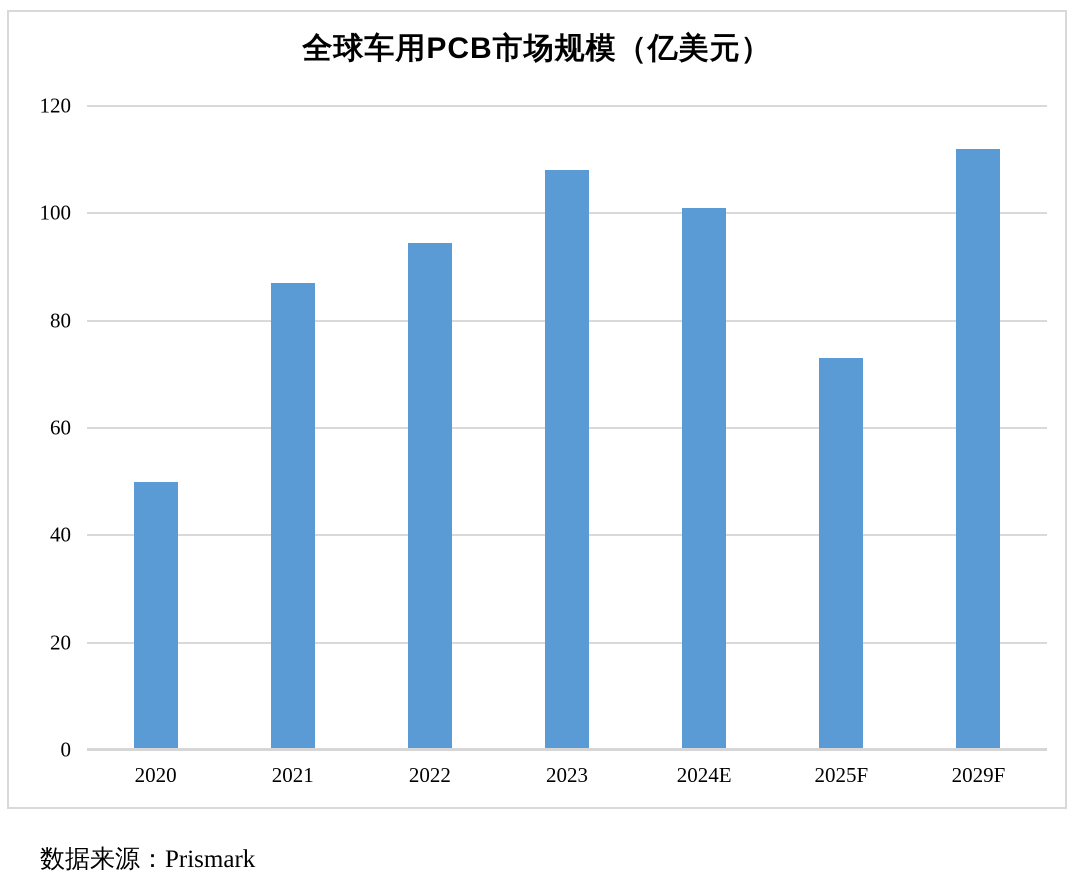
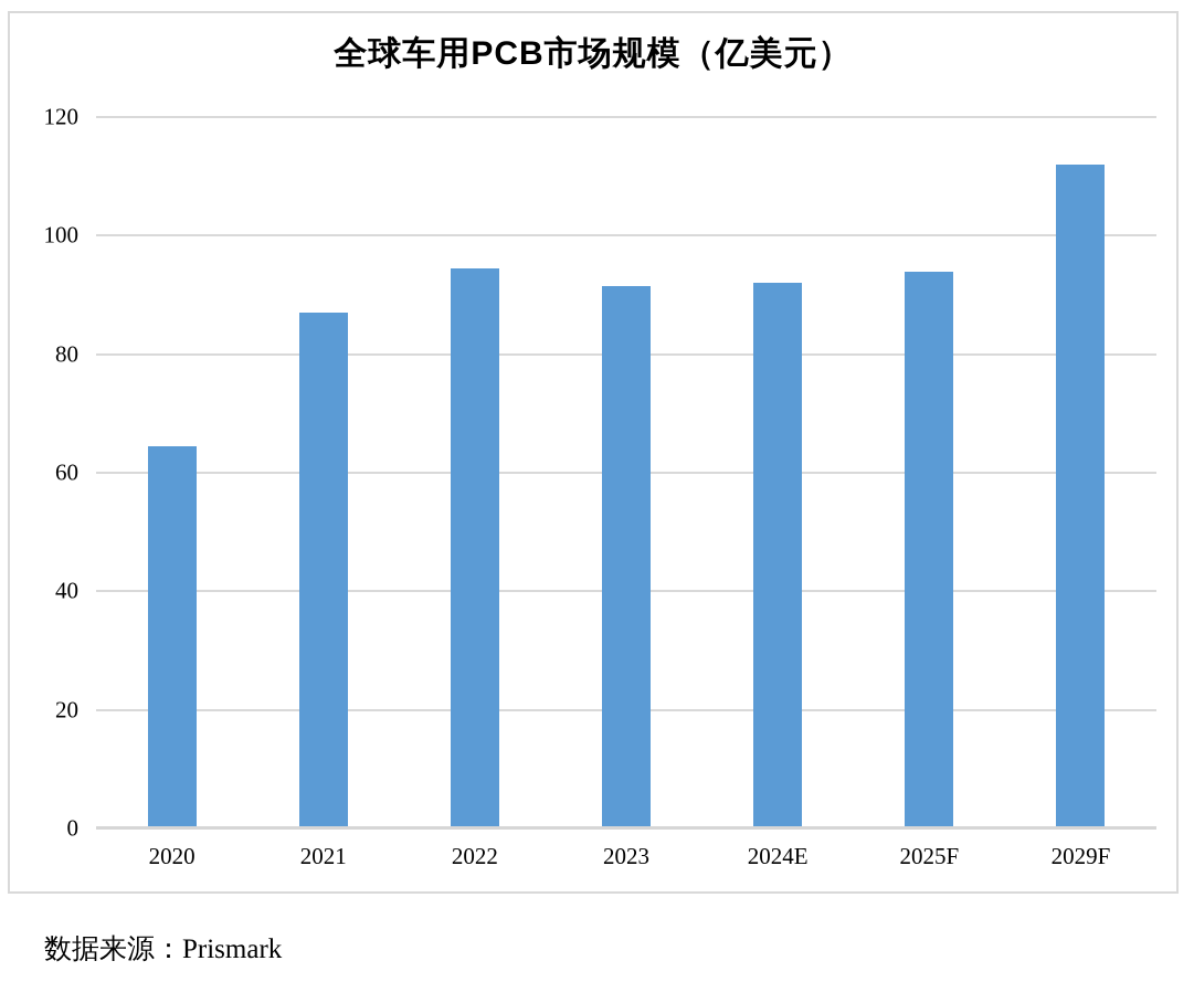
2020: 50 -> 64
2023: 108 -> 92
2024E: 101 -> 92
2025F: 73 -> 94
